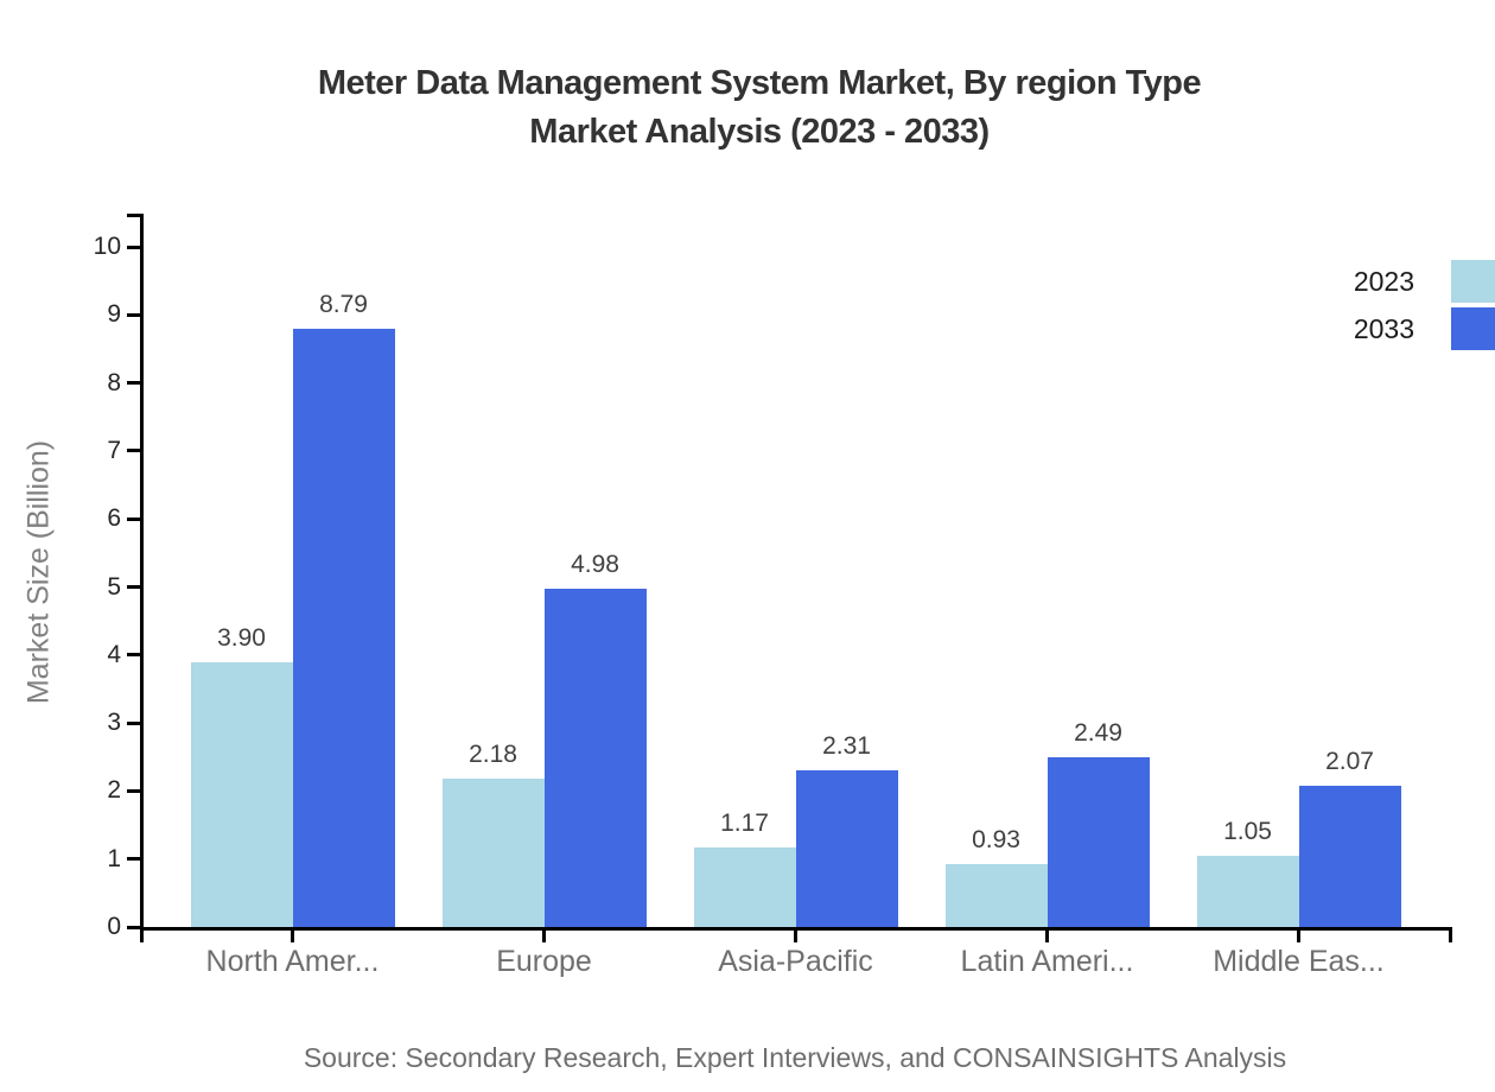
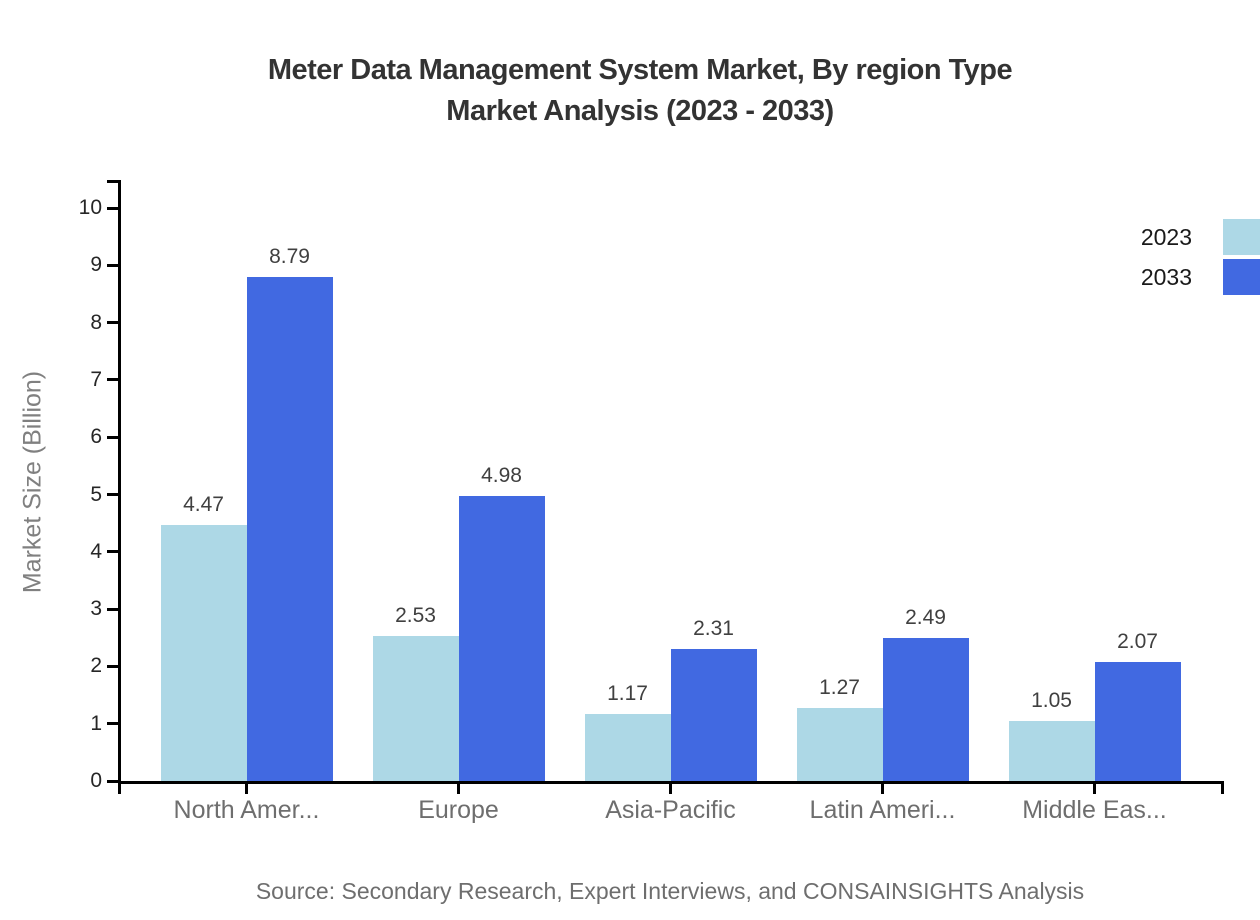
2023/North Amer...: 3.90 -> 4.47
2023/Europe: 2.18 -> 2.53
2023/Latin Ameri...: 0.93 -> 1.27
